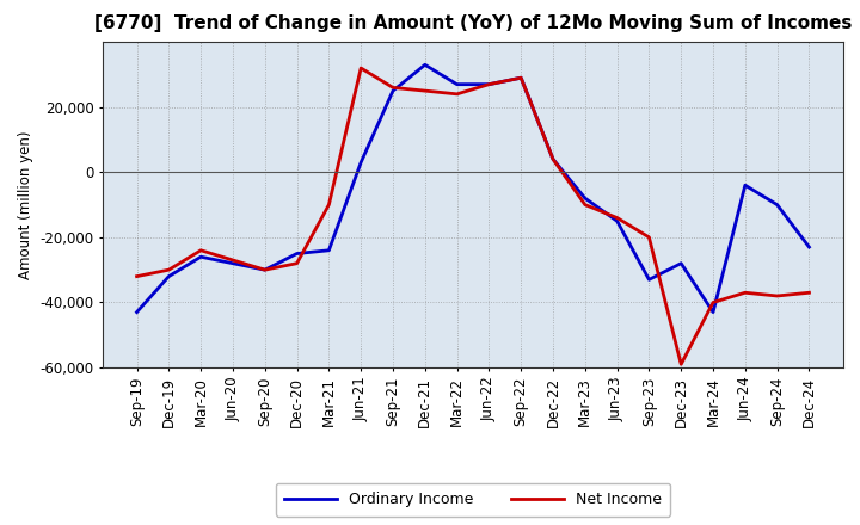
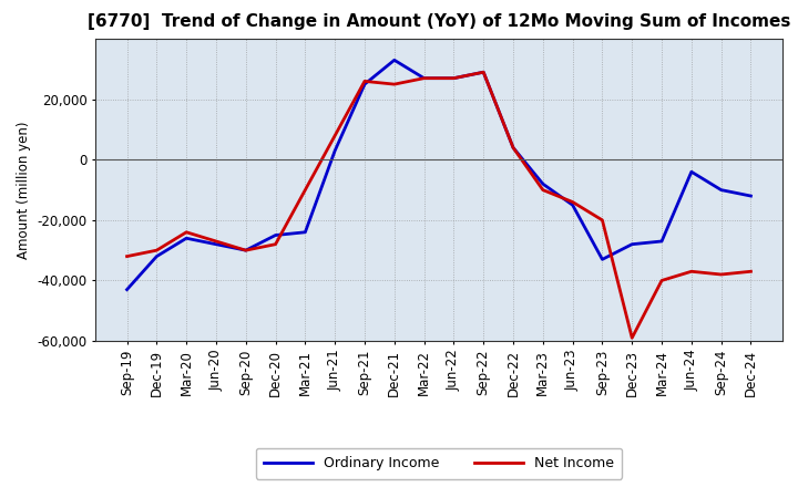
Net Income/Jun-21: 32,000 -> 8,000
Net Income/Mar-22: 24,000 -> 27,000
Ordinary Income/Mar-24: -43,000 -> -27,000
Ordinary Income/Dec-24: -23,000 -> -12,000
